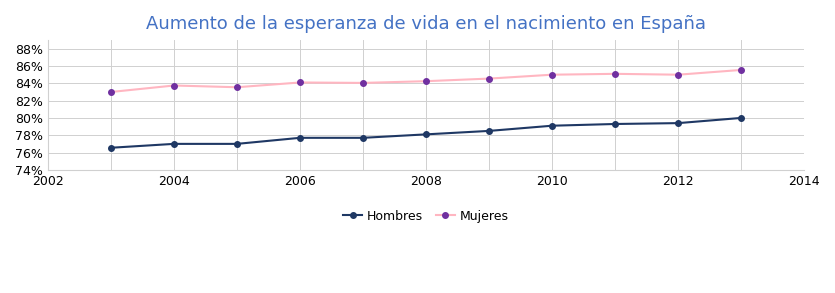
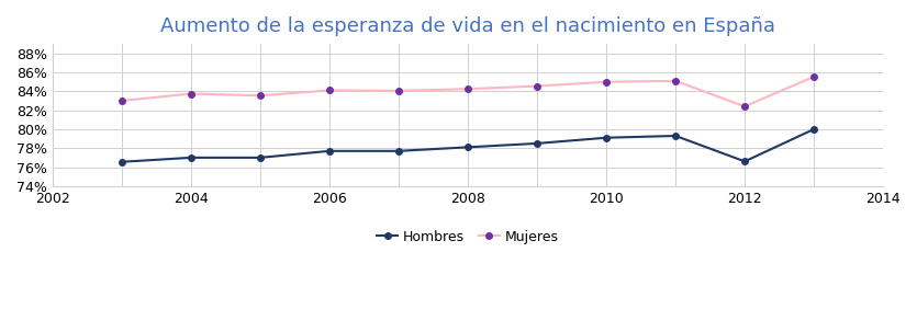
Hombres/2012: 79.4% -> 76.6%
Mujeres/2012: 85.0% -> 82.4%
